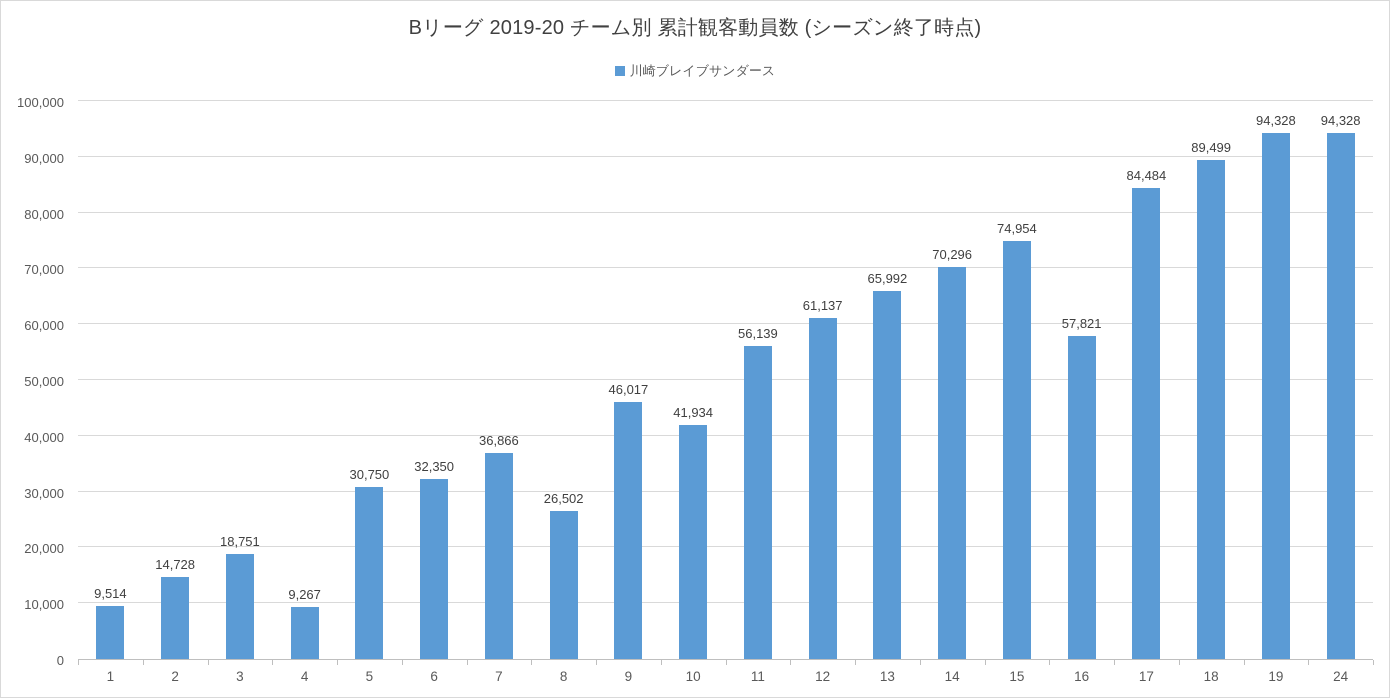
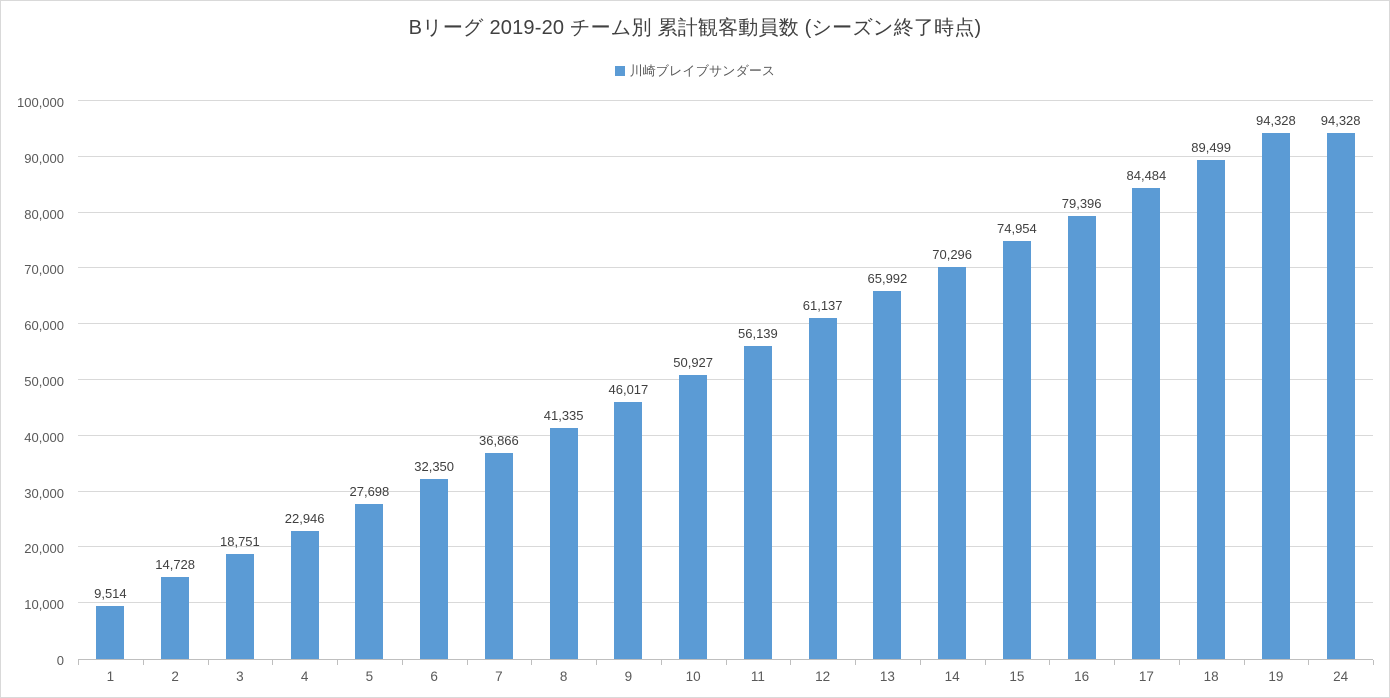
4: 9,267 -> 22,946
5: 30,750 -> 27,698
8: 26,502 -> 41,335
10: 41,934 -> 50,927
16: 57,821 -> 79,396
